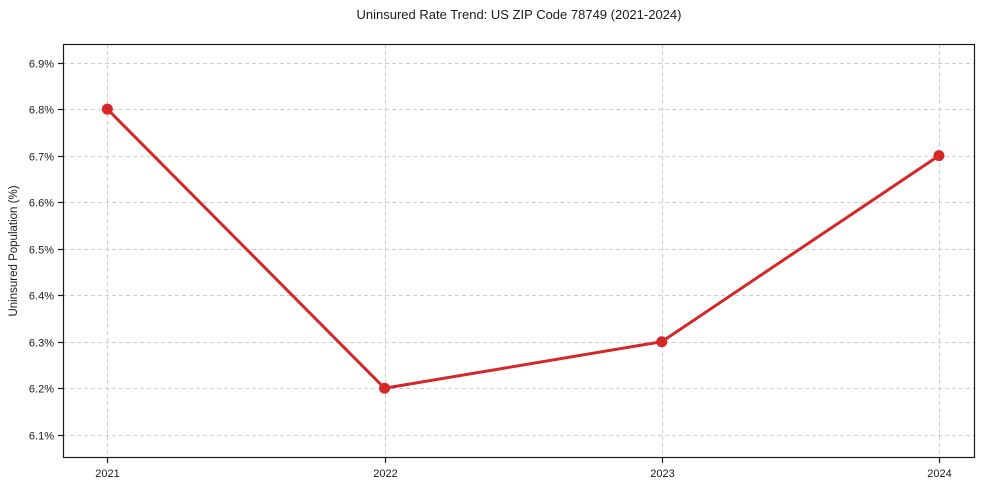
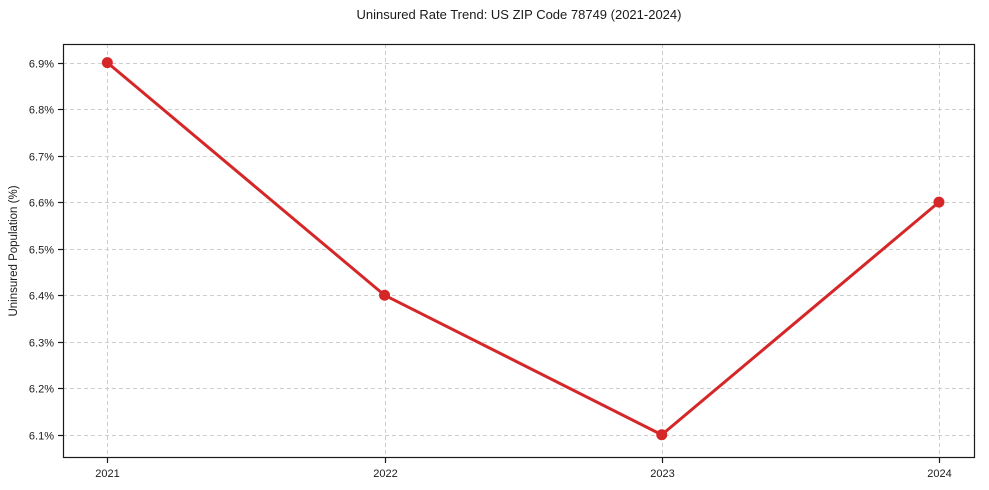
2021: 6.8% -> 6.9%
2022: 6.2% -> 6.4%
2023: 6.3% -> 6.1%
2024: 6.7% -> 6.6%
